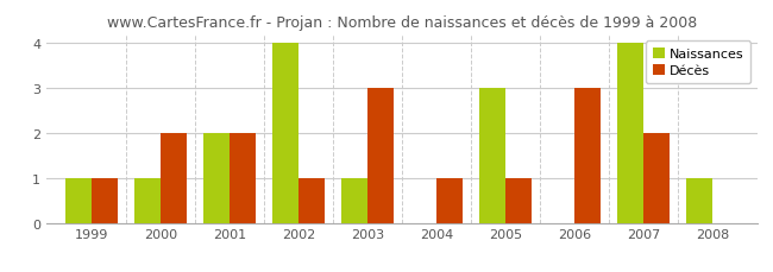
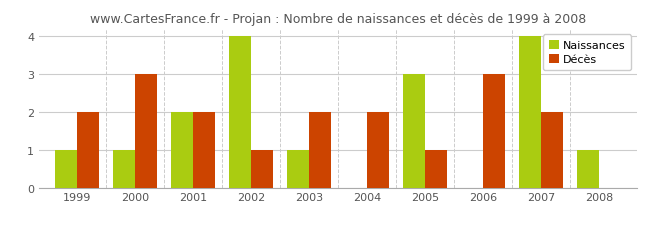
Décès/1999: 1 -> 2
Décès/2000: 2 -> 3
Décès/2003: 3 -> 2
Décès/2004: 1 -> 2
